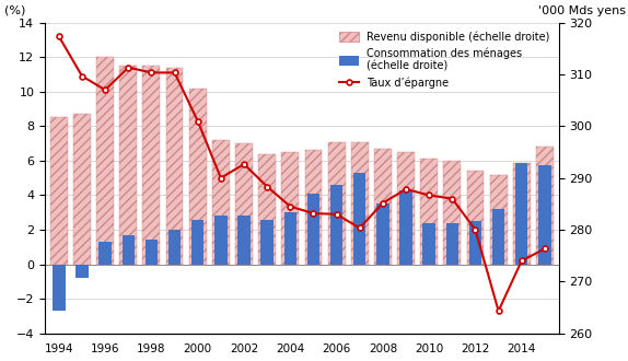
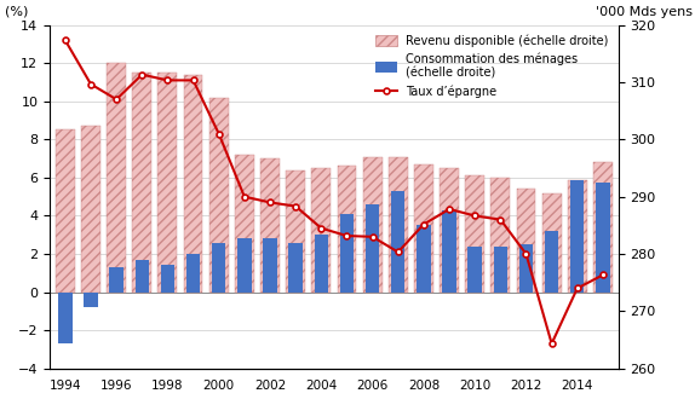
Taux d’épargne/2002: 5.8 -> 4.7
